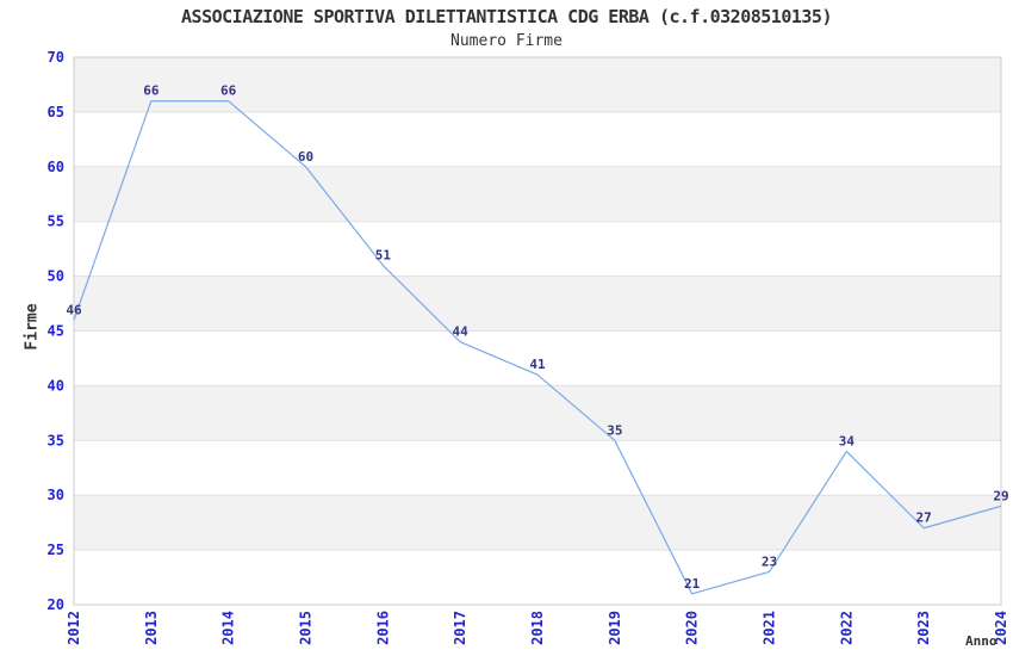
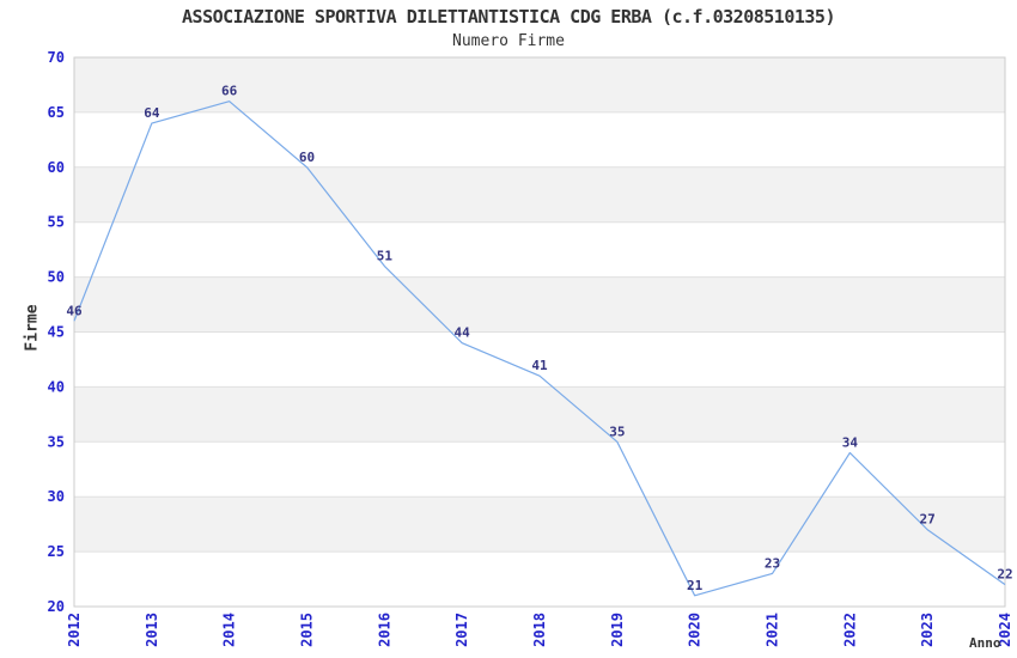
2013: 66 -> 64
2024: 29 -> 22
